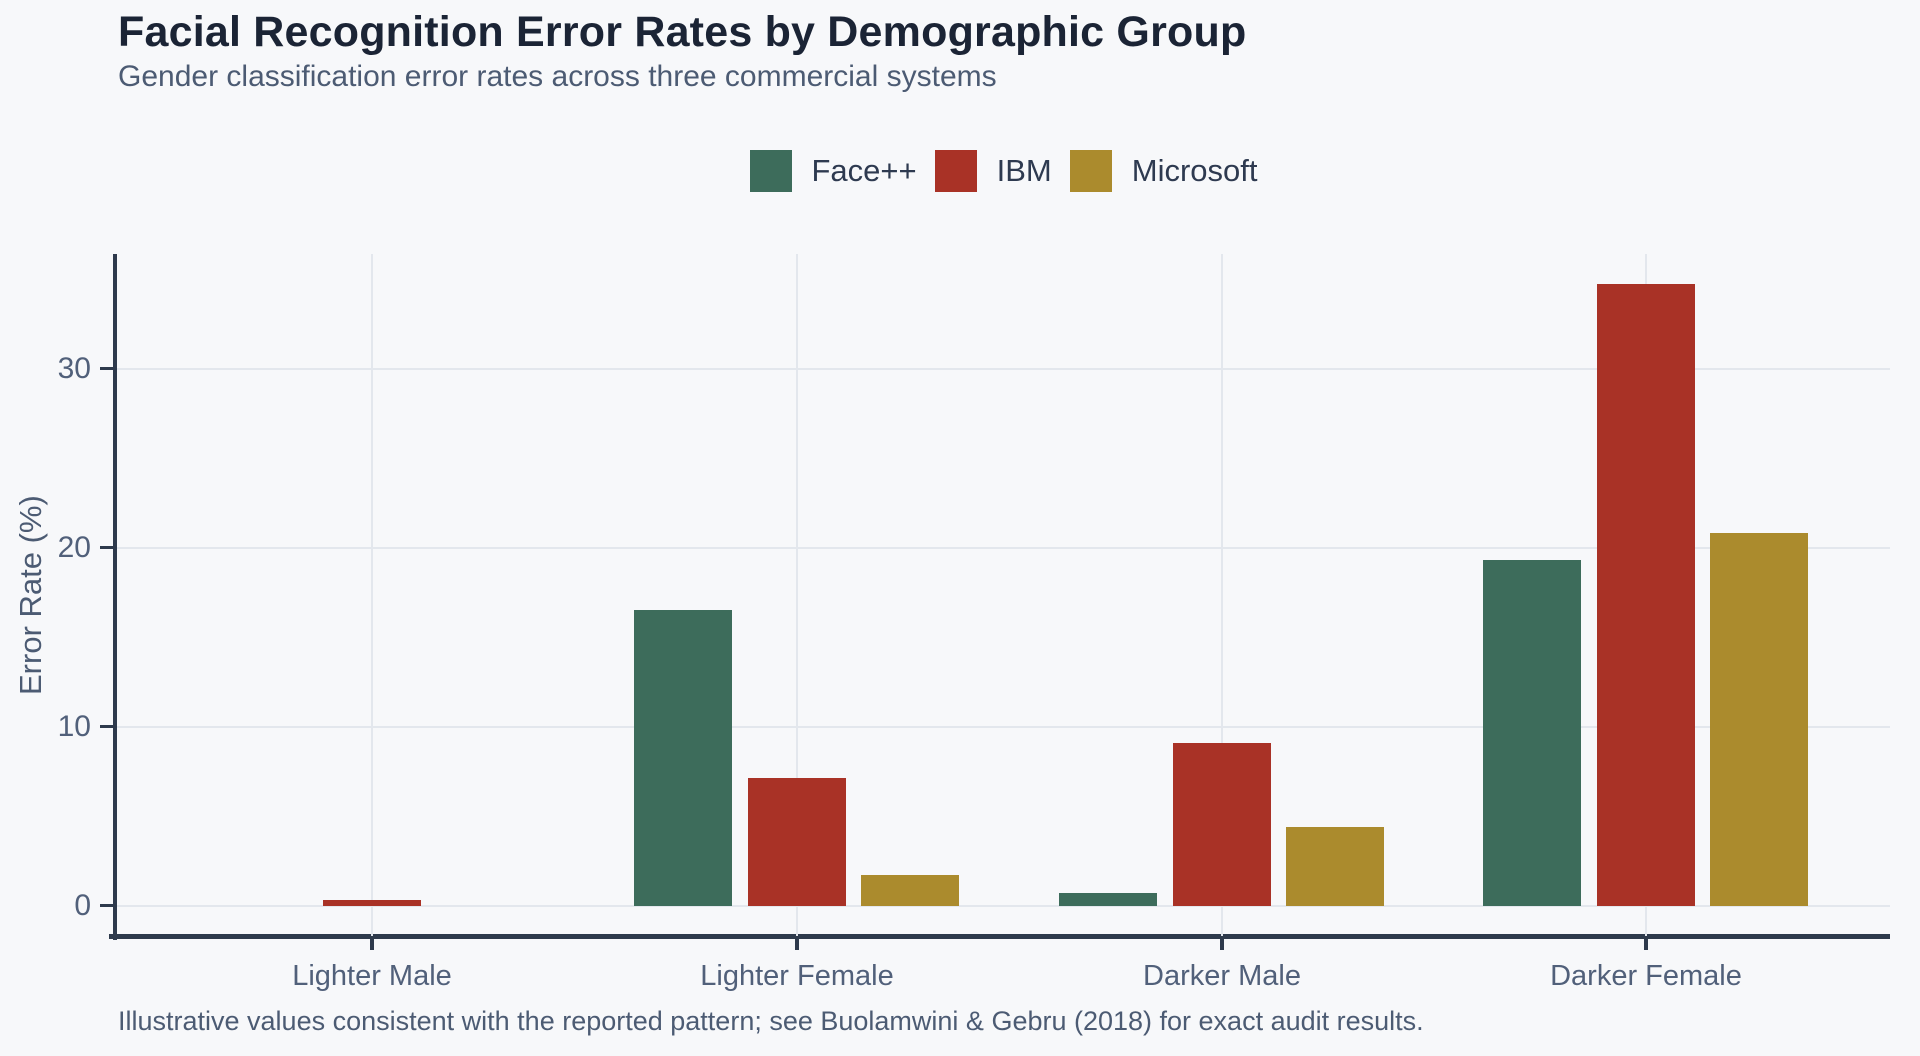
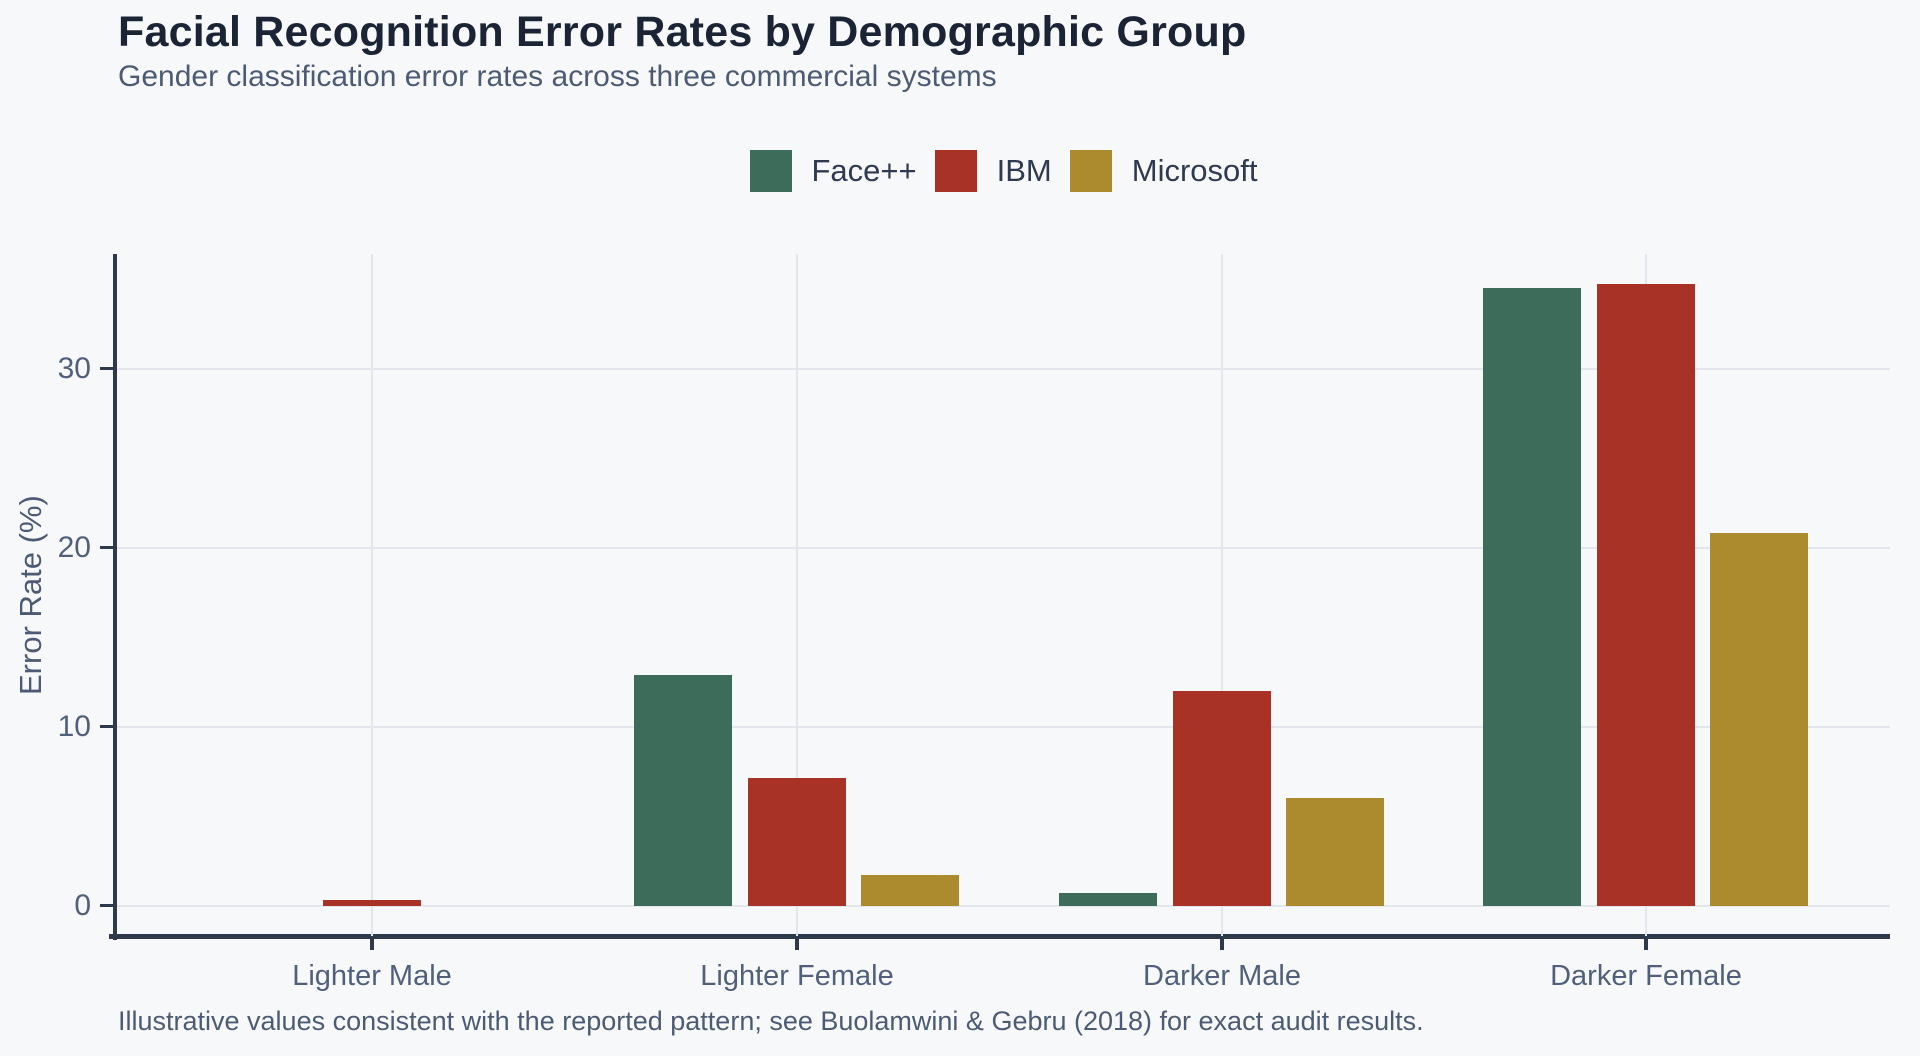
Face++/Lighter Female: 16.5 -> 12.9
IBM/Darker Male: 9.1 -> 12.0
Microsoft/Darker Male: 4.4 -> 6.0
Face++/Darker Female: 19.3 -> 34.5
